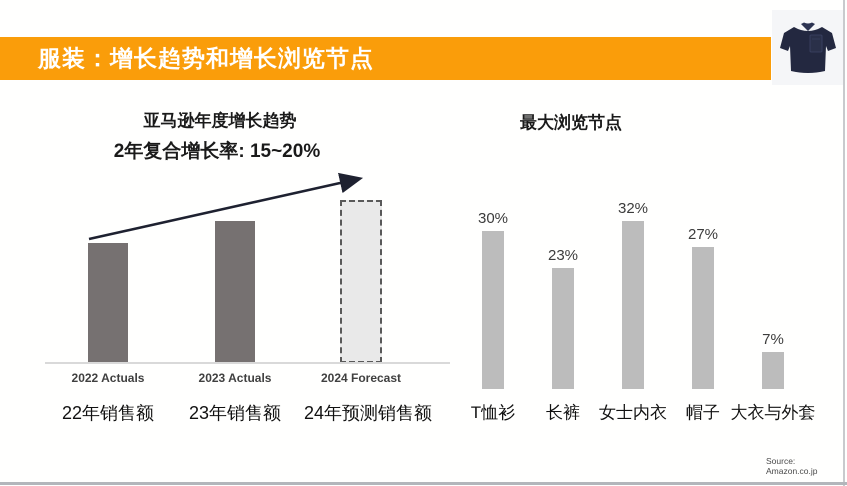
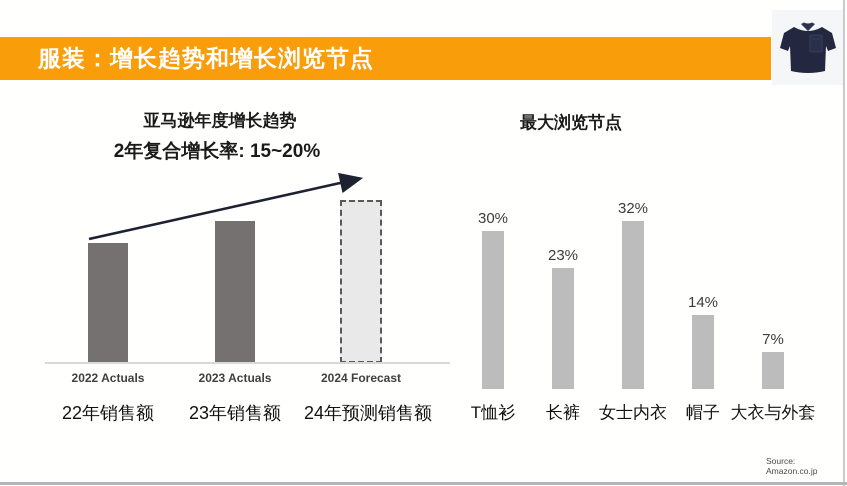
最大浏览节点/帽子: 27% -> 14%
